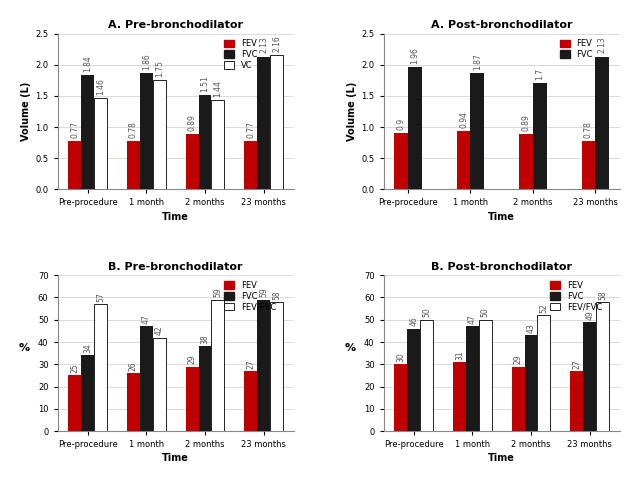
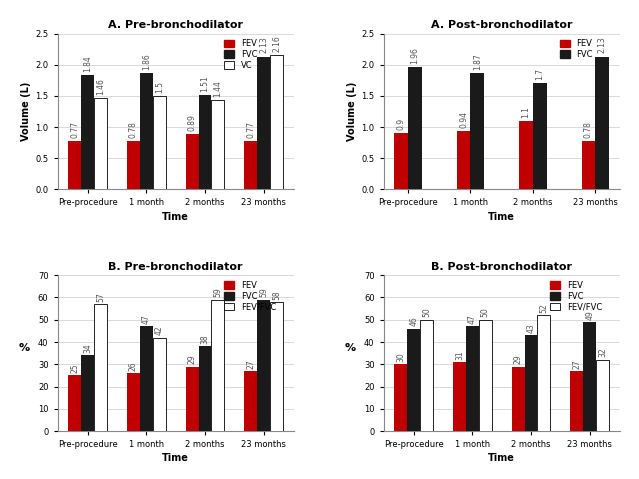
A. Pre-bronchodilator/VC/1 month: 1.75 -> 1.5
A. Post-bronchodilator/FEV/2 months: 0.89 -> 1.1
B. Post-bronchodilator/FEV/FVC/23 months: 58 -> 32
